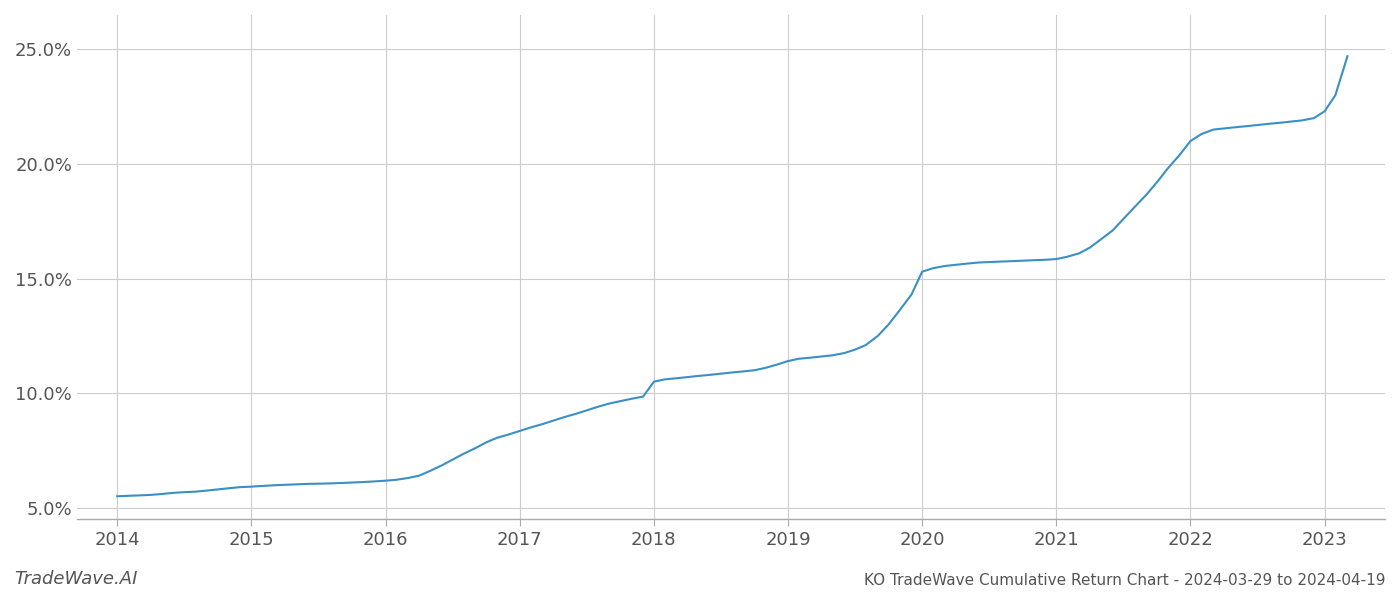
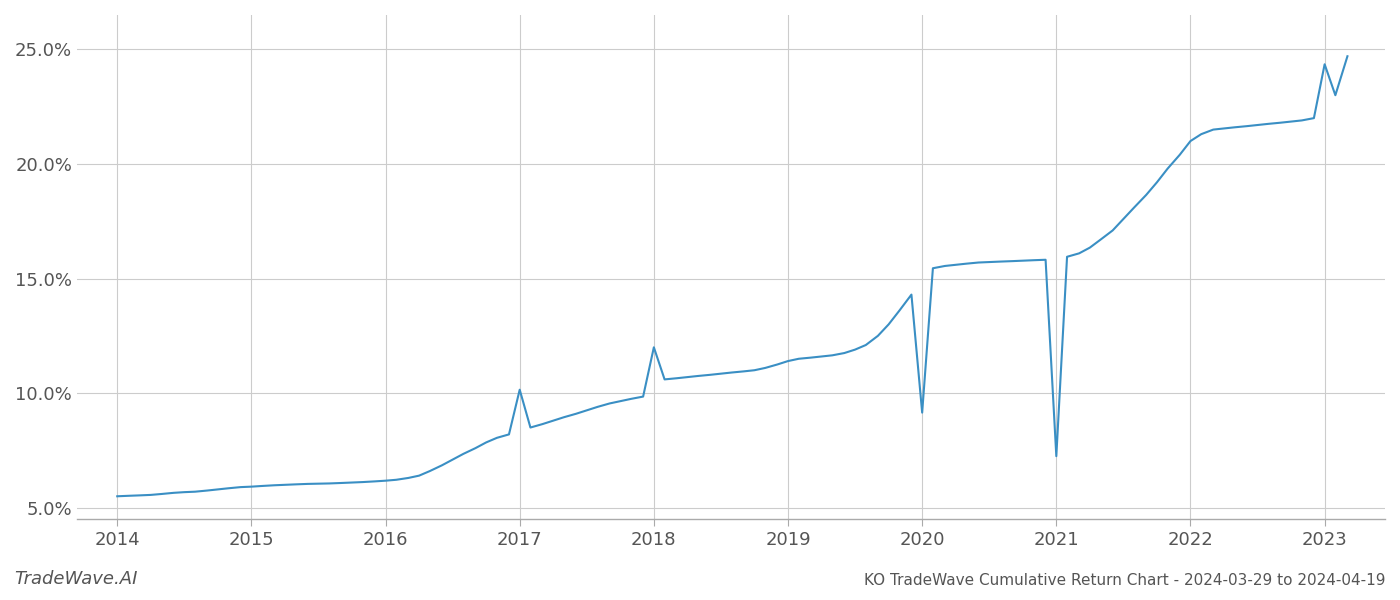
2017: 8.35% -> 10.15%
2018: 10.50% -> 12.00%
2020: 15.30% -> 9.15%
2021: 15.85% -> 7.25%
2023: 22.30% -> 24.35%
